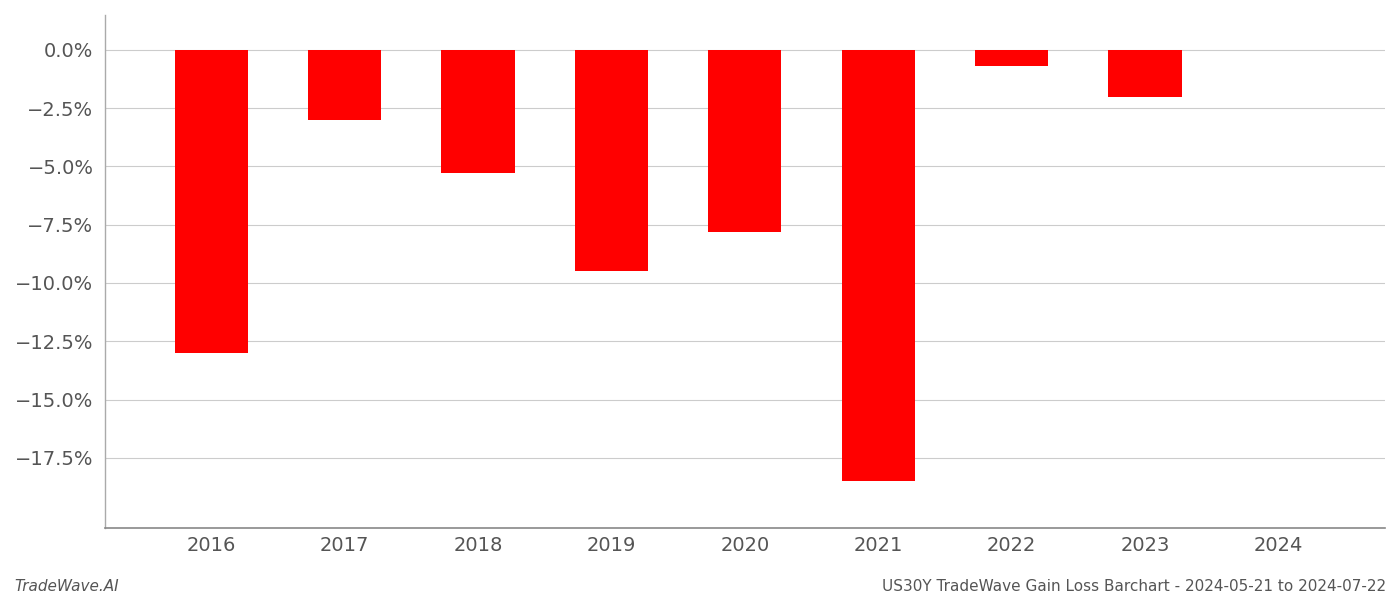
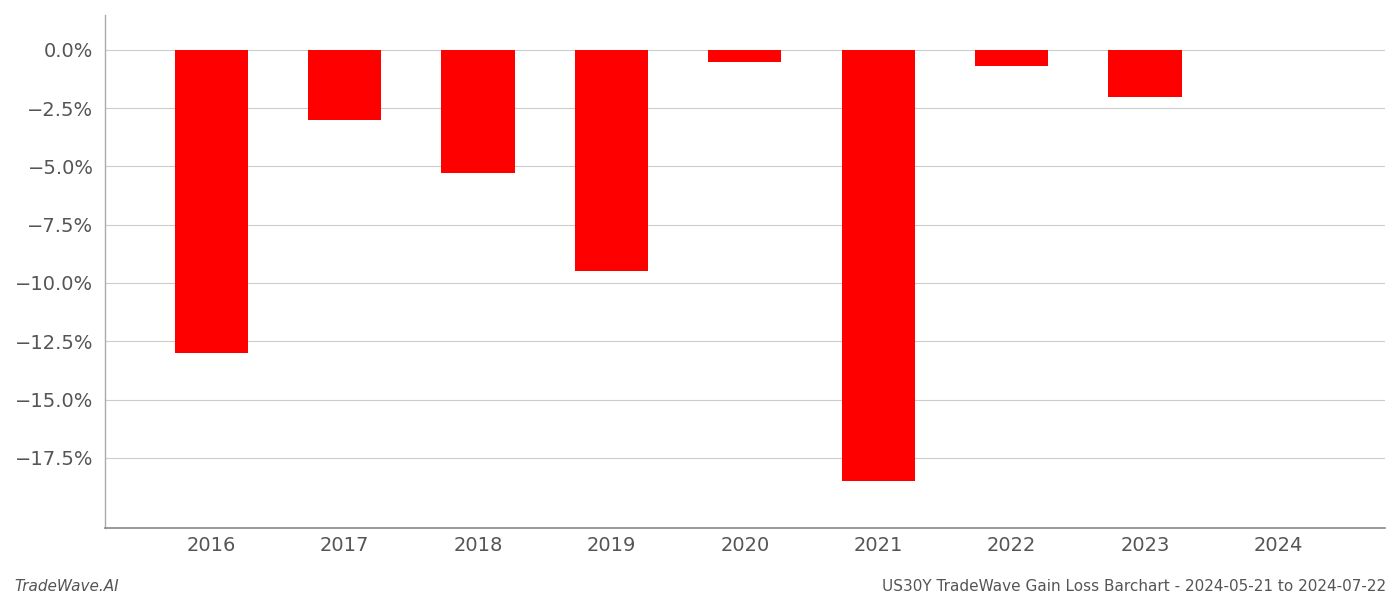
2020: -7.8% -> -0.5%
